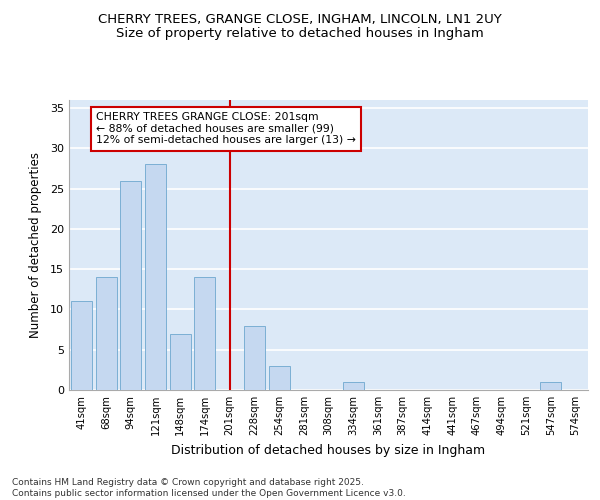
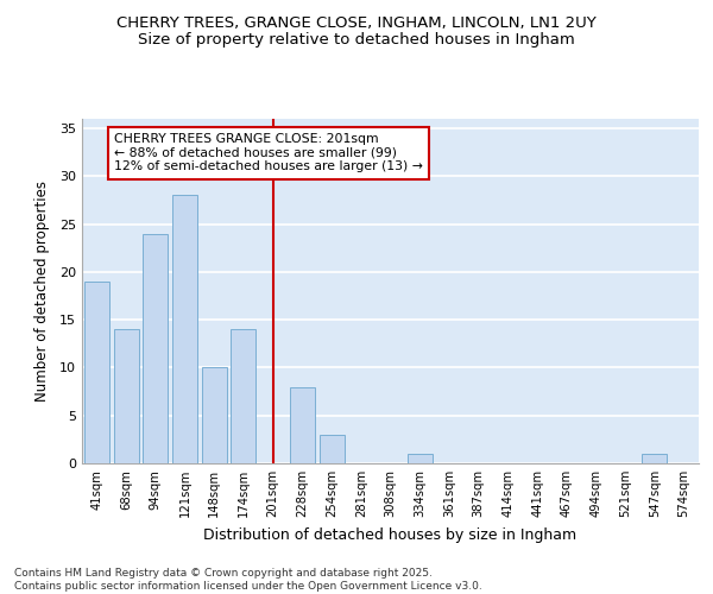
41sqm: 11 -> 19
94sqm: 26 -> 24
148sqm: 7 -> 10
